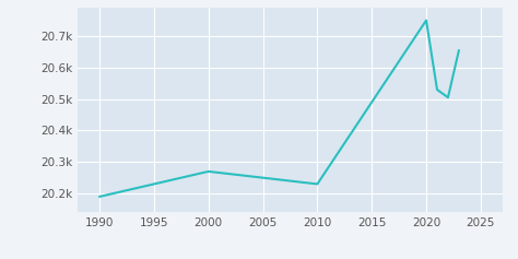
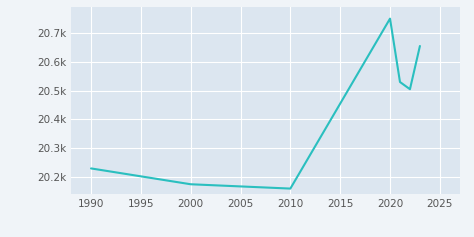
1990: 20.190k -> 20.230k
2000: 20.270k -> 20.175k
2010: 20.230k -> 20.160k
